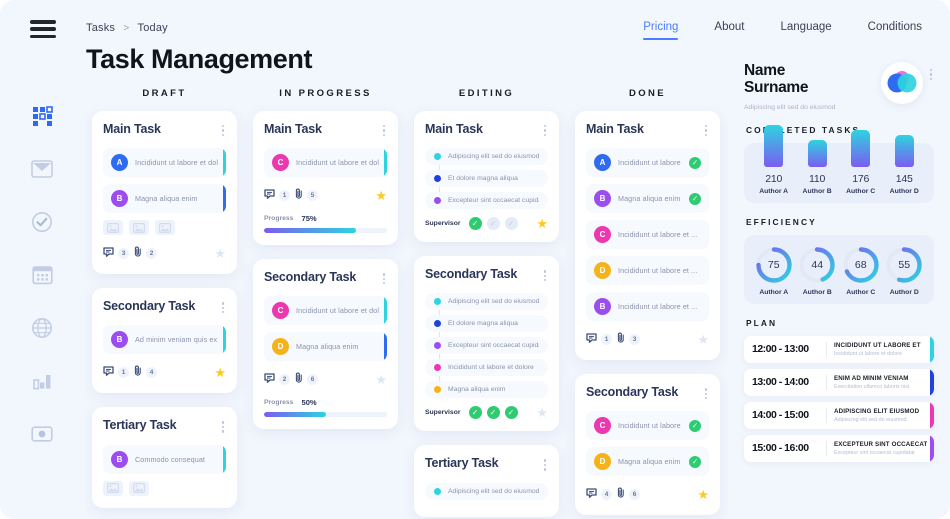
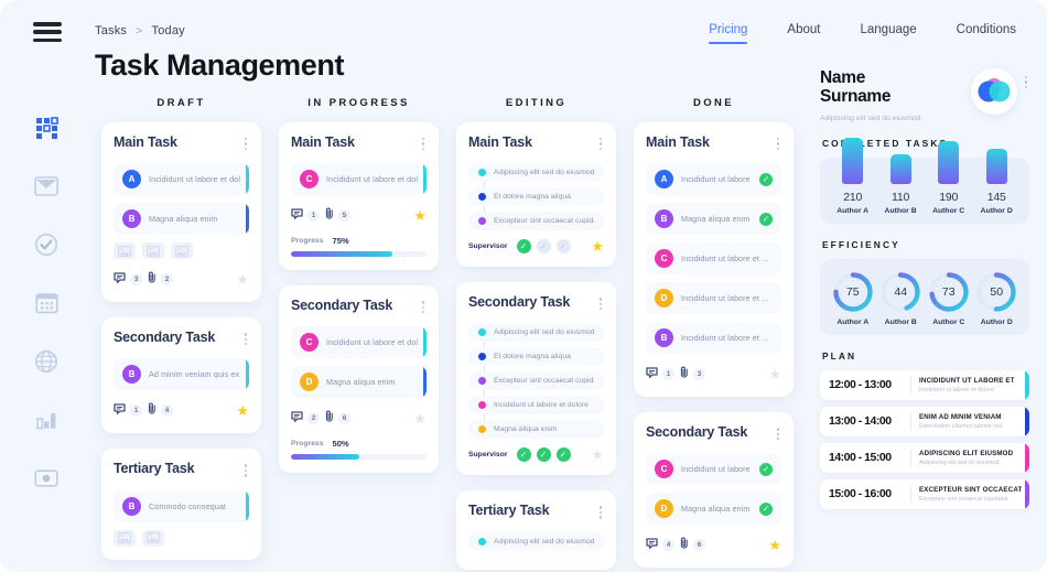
COMPLETED TASKS/Author C: 176 -> 190
EFFICIENCY/Author C: 68 -> 73
EFFICIENCY/Author D: 55 -> 50
